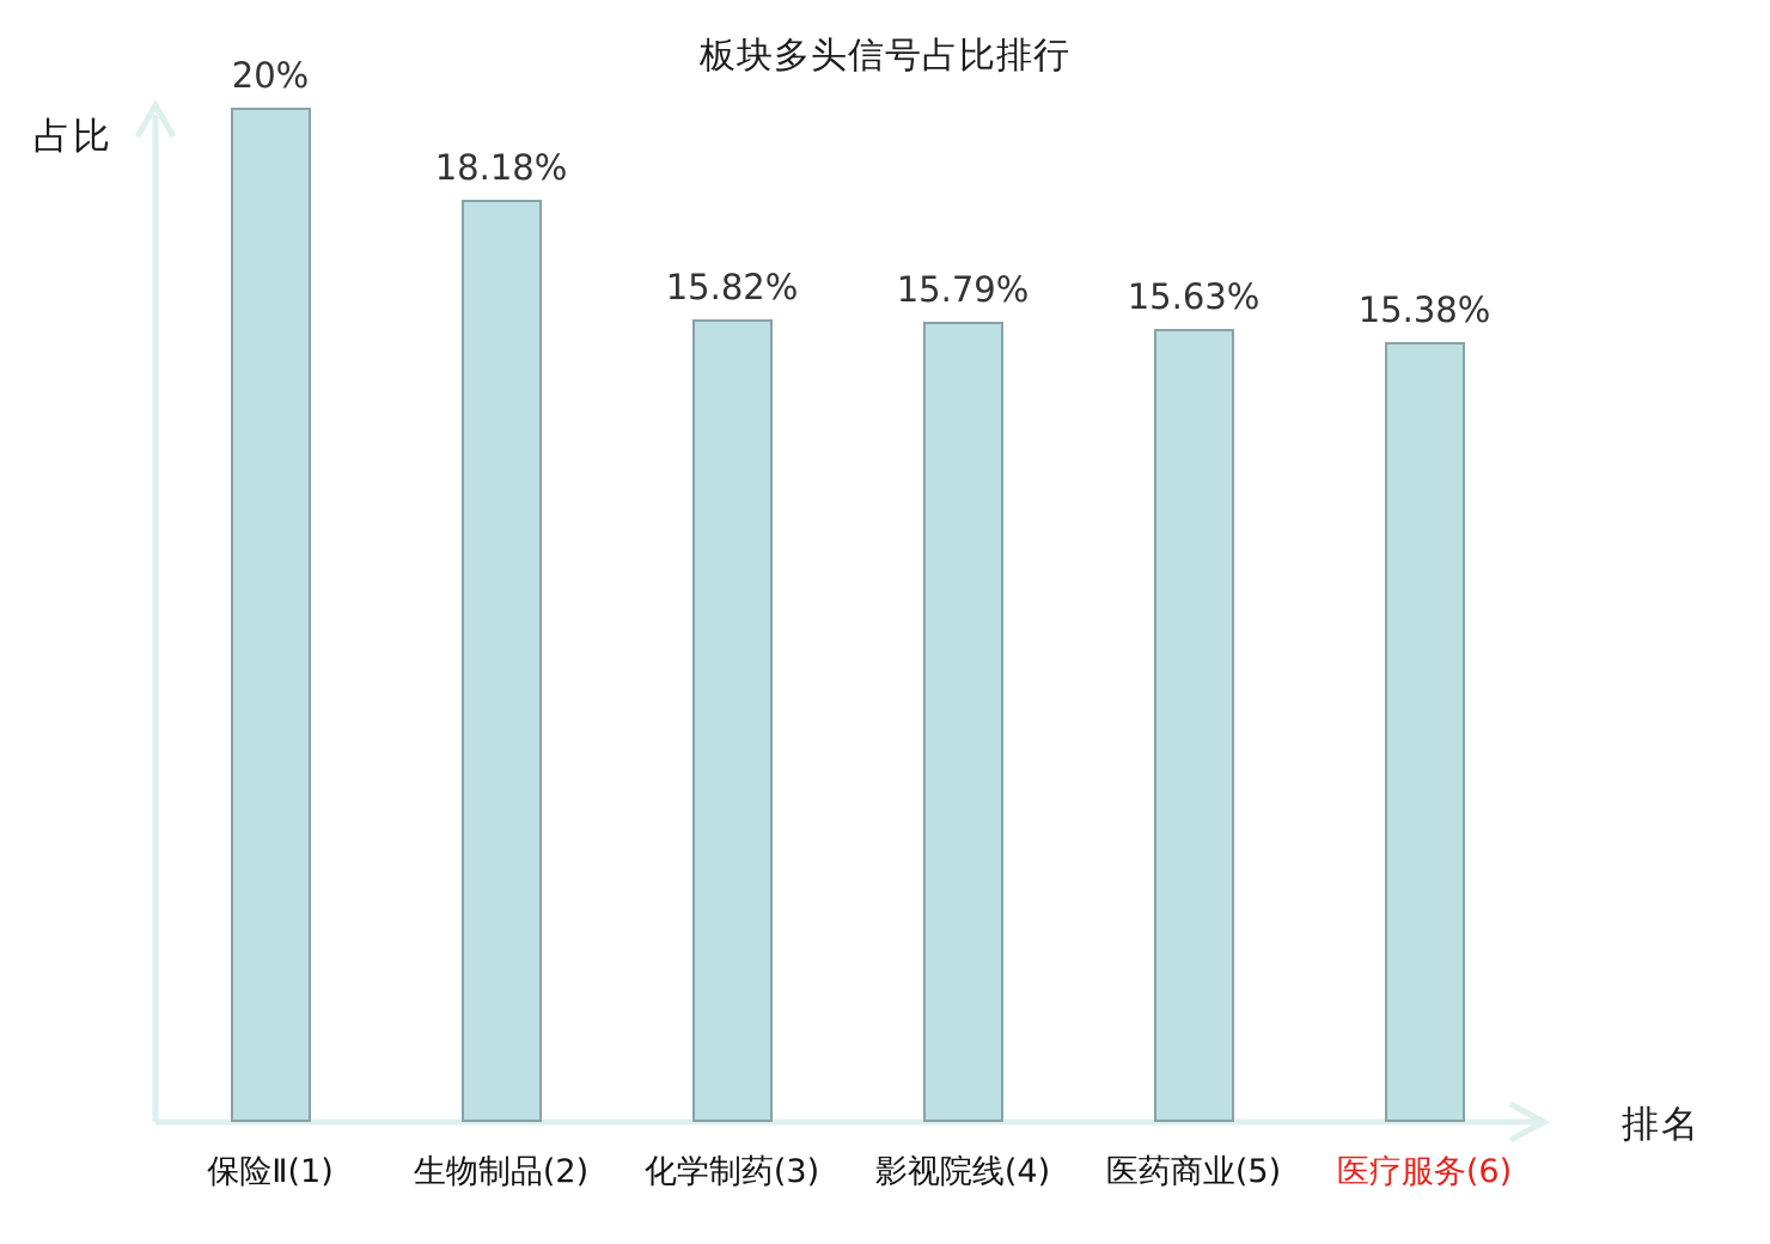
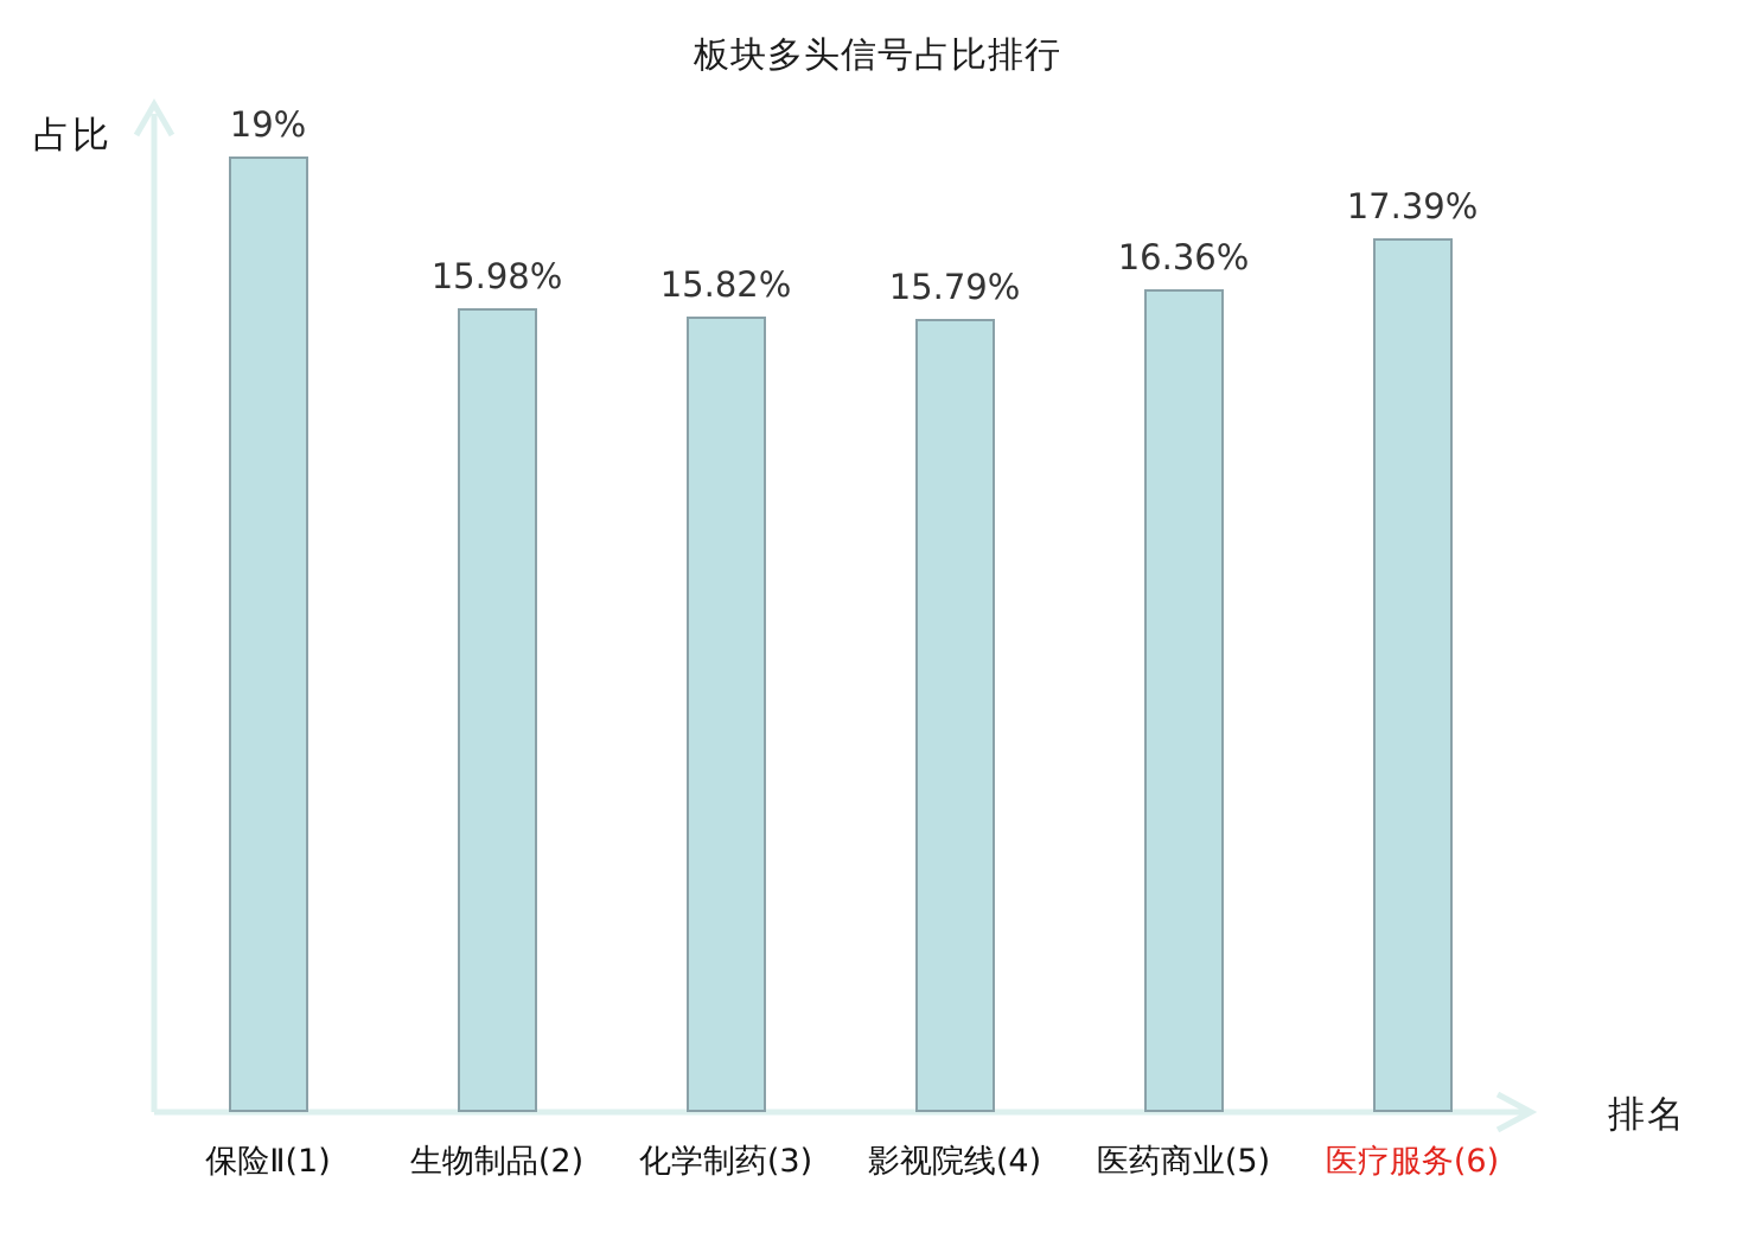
保险Ⅱ(1): 20% -> 19%
生物制品(2): 18.18% -> 15.98%
医药商业(5): 15.63% -> 16.36%
医疗服务(6): 15.38% -> 17.39%
